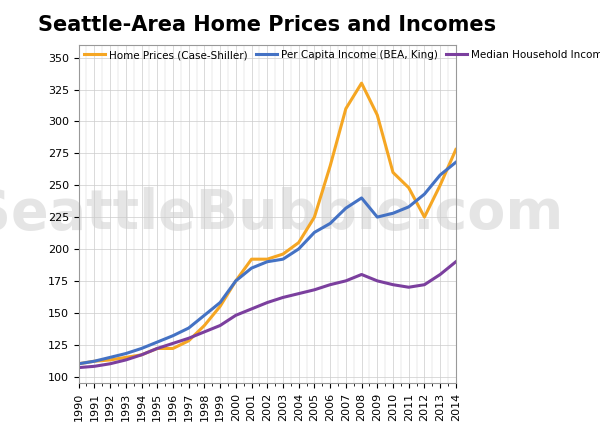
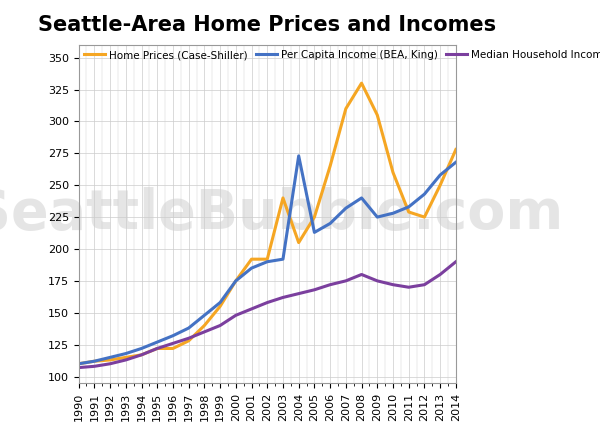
Home Prices (Case-Shiller)/2003: 196 -> 240
Per Capita Income (BEA, King)/2004: 200 -> 273
Home Prices (Case-Shiller)/2011: 248 -> 229
